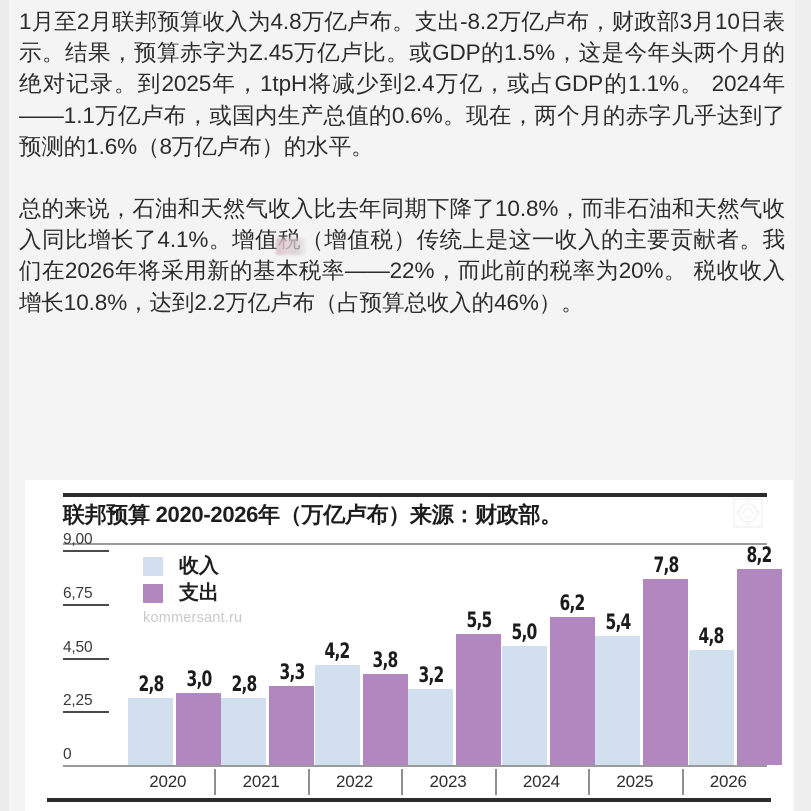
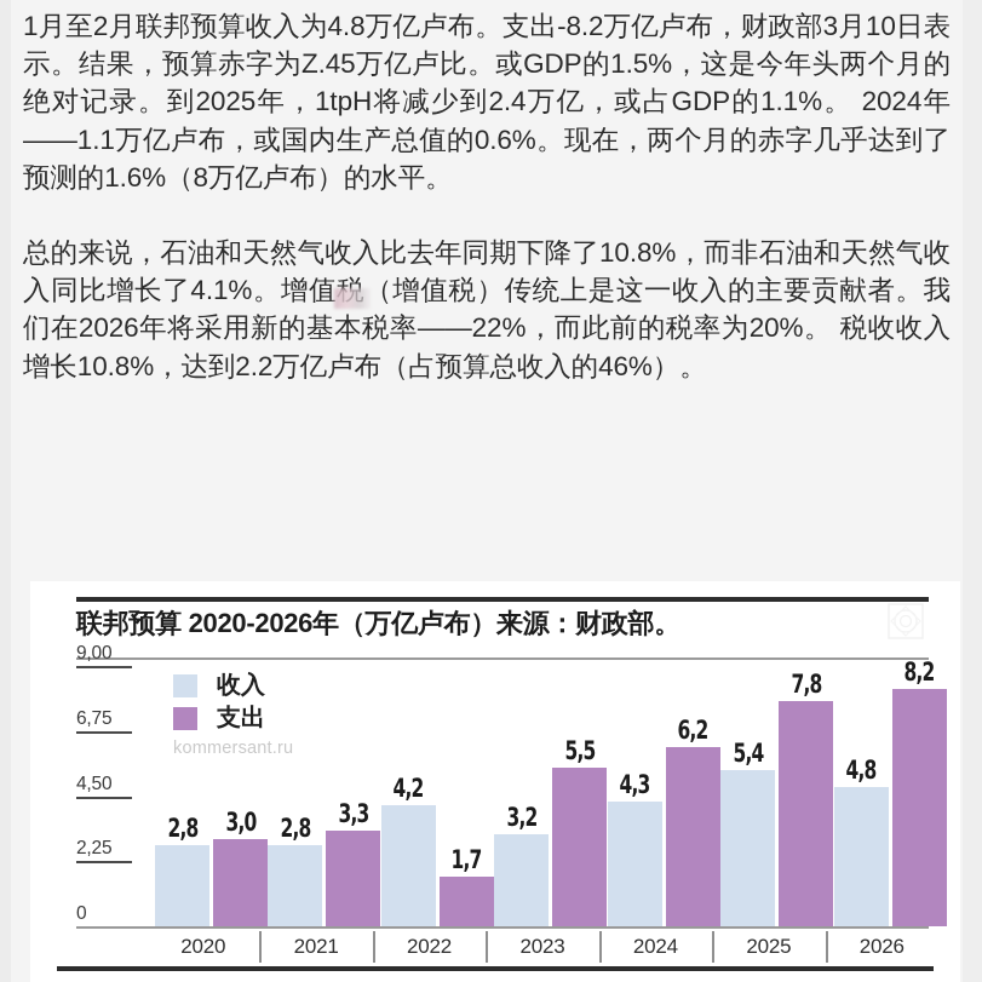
支出/2022: 3,8 -> 1,7
收入/2024: 5,0 -> 4,3
